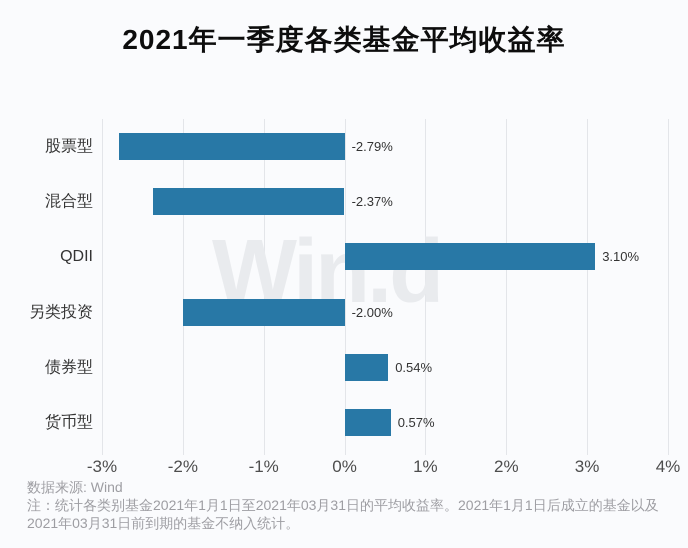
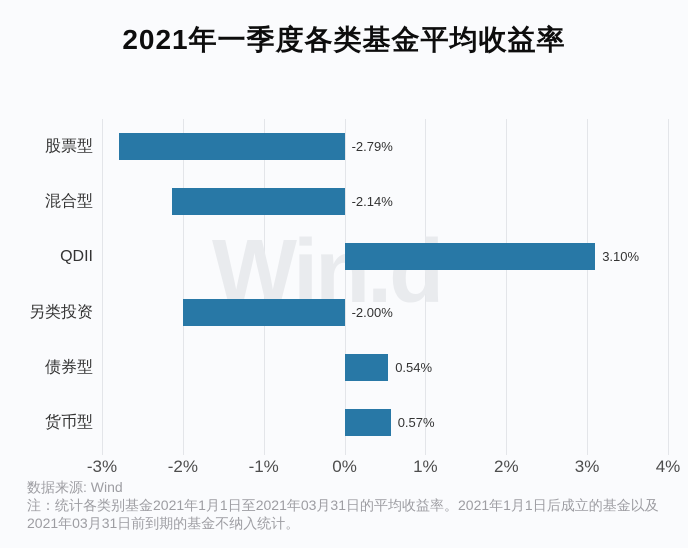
混合型: -2.37% -> -2.14%
